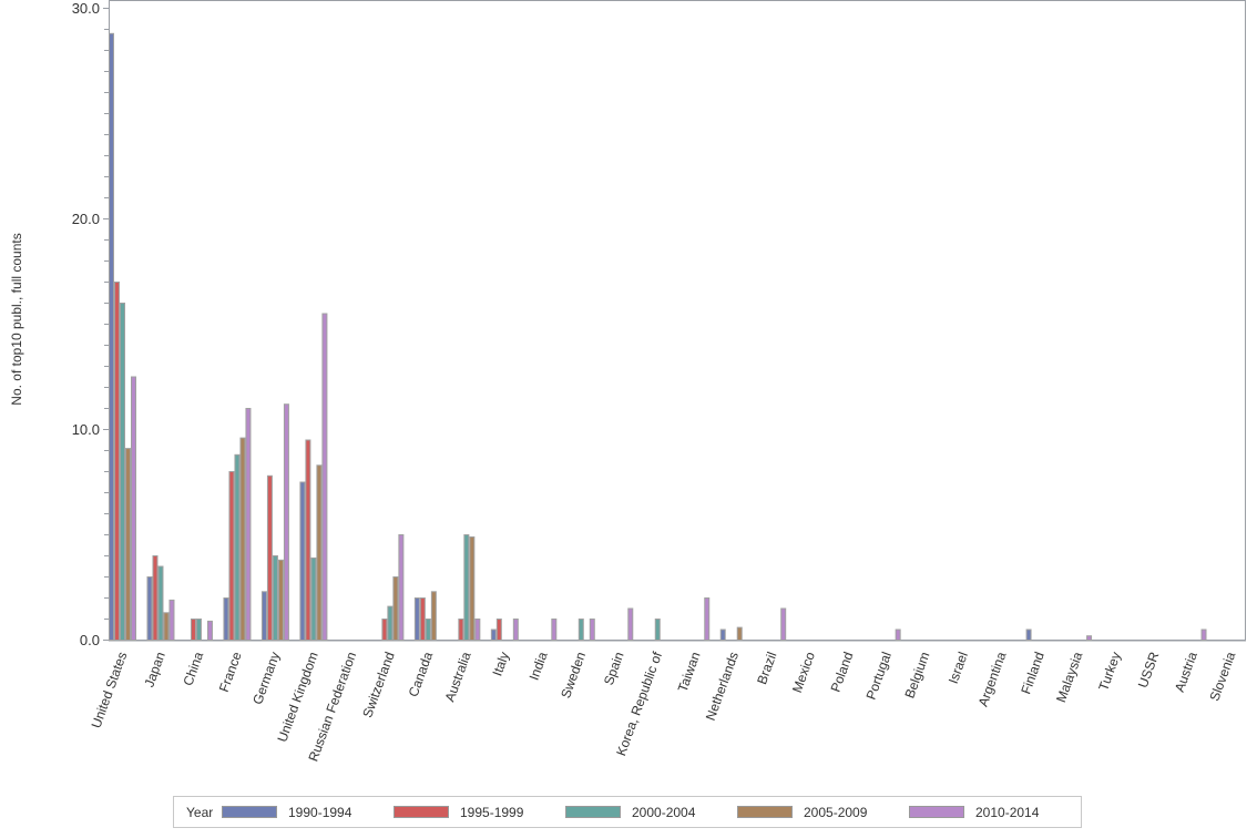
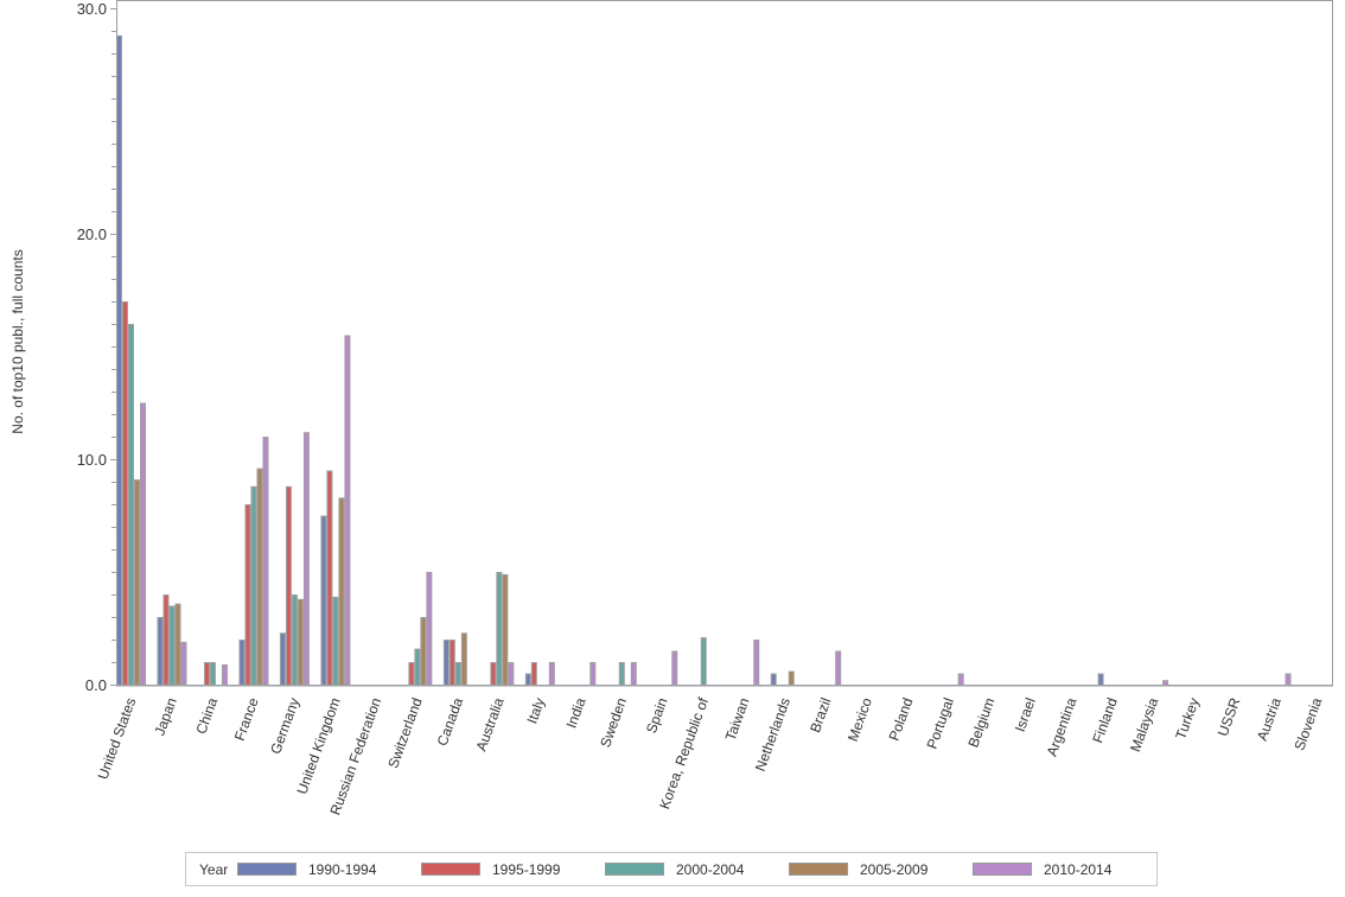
2005-2009/Japan: 1.3 -> 3.6
1995-1999/Germany: 7.8 -> 8.8
2000-2004/Korea, Republic of: 1.0 -> 2.1
